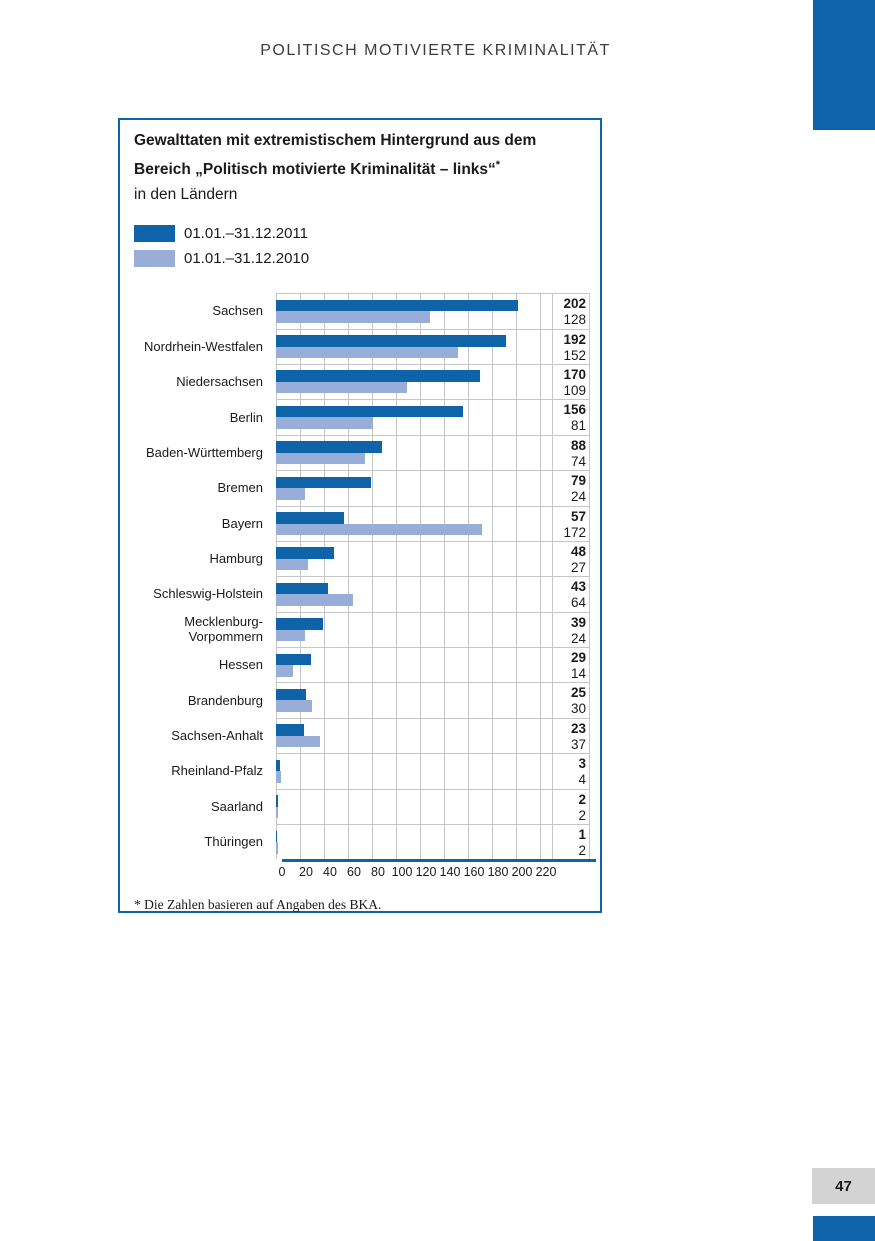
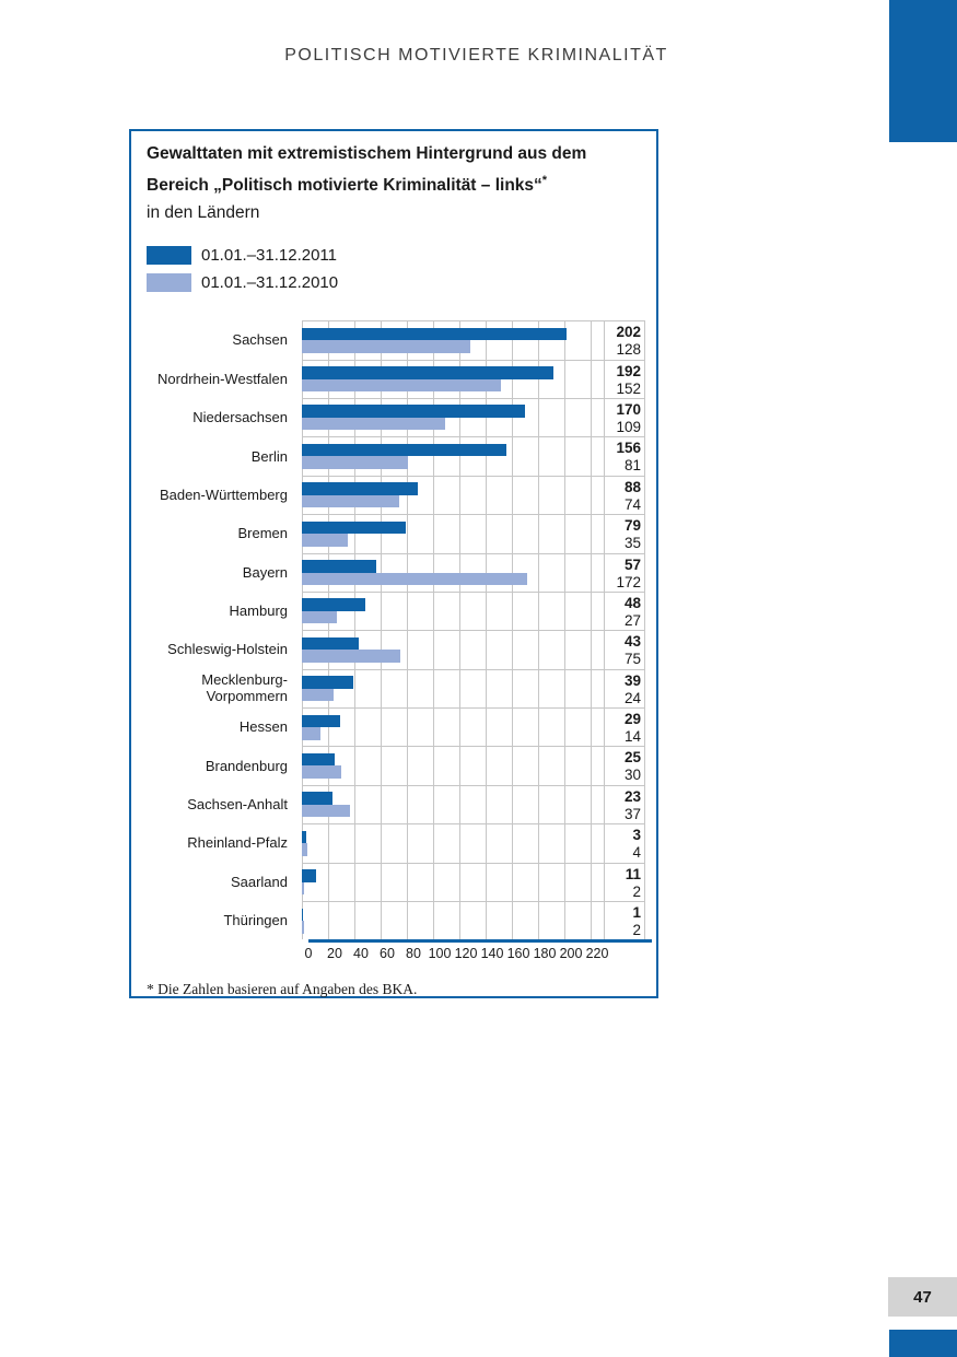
01.01.–31.12.2010/Bremen: 24 -> 35
01.01.–31.12.2010/Schleswig-Holstein: 64 -> 75
01.01.–31.12.2011/Saarland: 2 -> 11
